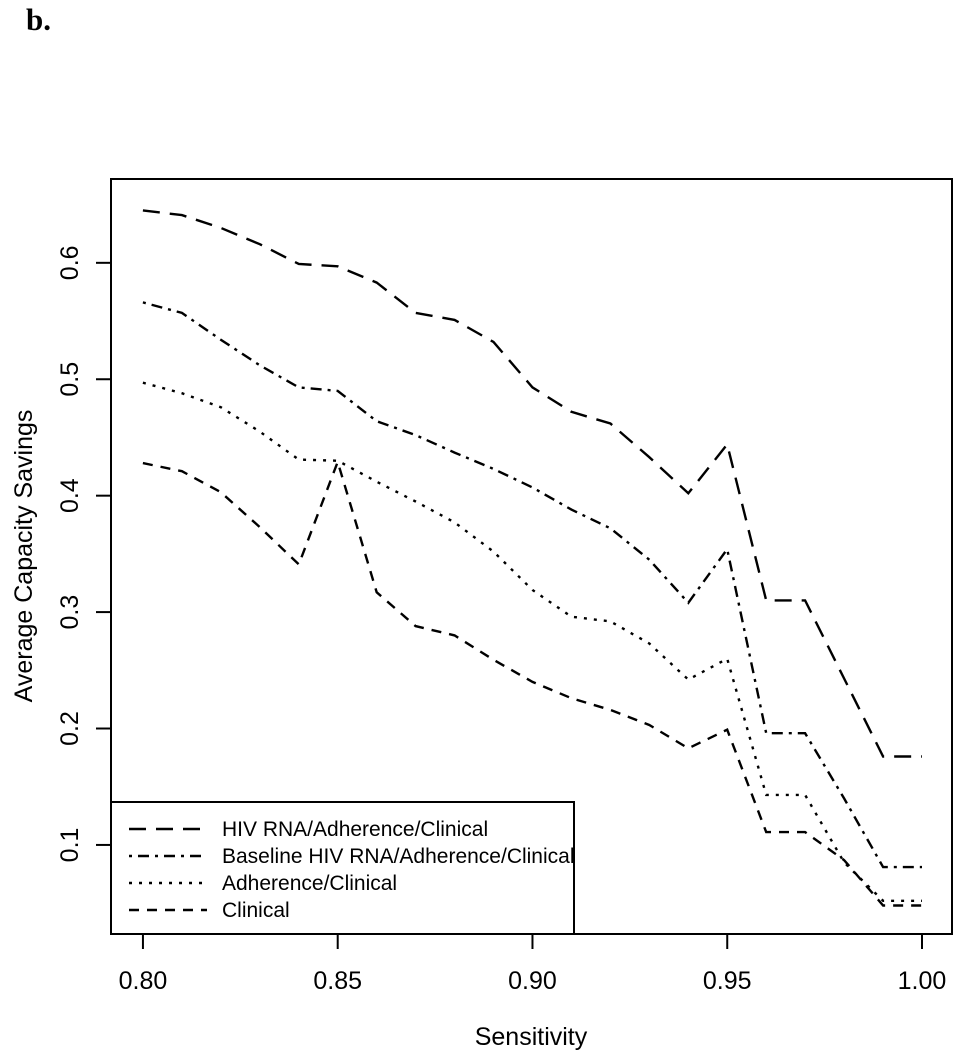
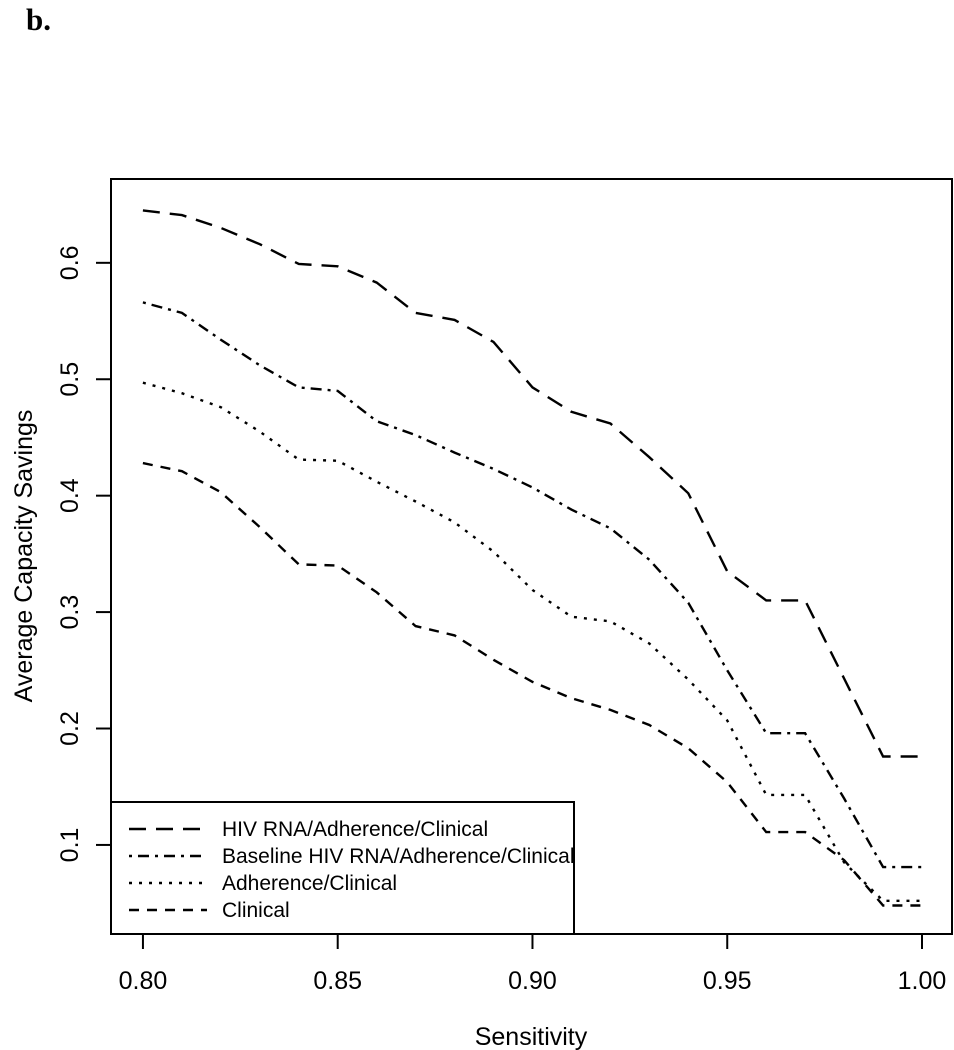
Clinical/0.85: 0.429 -> 0.340
HIV RNA/Adherence/Clinical/0.95: 0.444 -> 0.335
Baseline HIV RNA/Adherence/Clinical/0.95: 0.354 -> 0.250
Adherence/Clinical/0.95: 0.260 -> 0.207
Clinical/0.95: 0.199 -> 0.154
